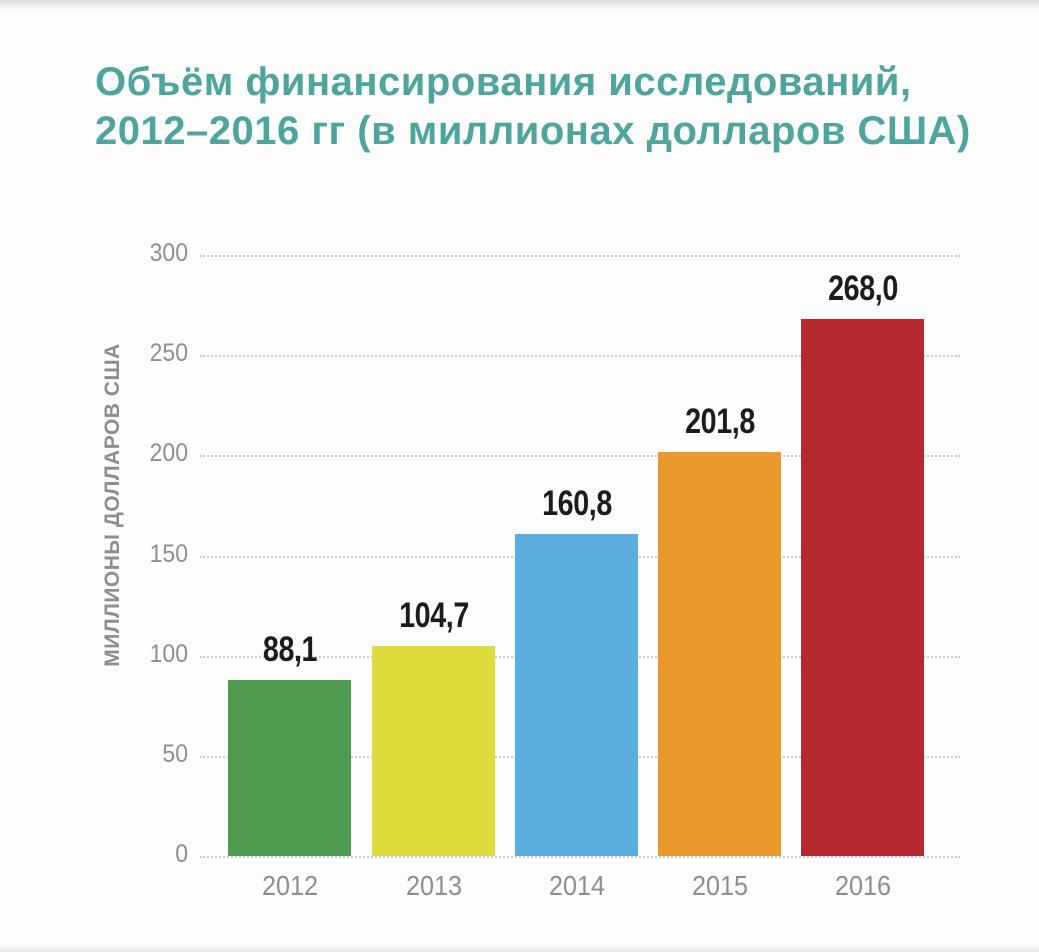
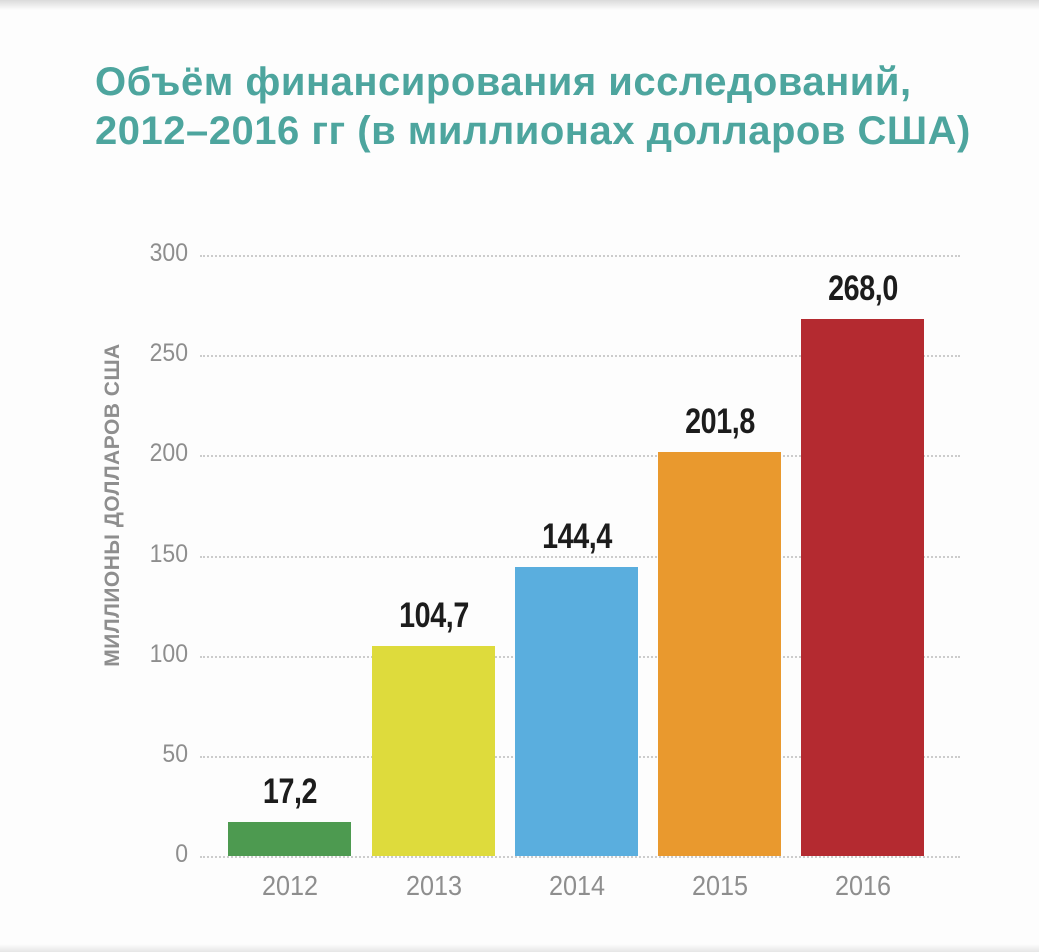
2012: 88,1 -> 17,2
2014: 160,8 -> 144,4
